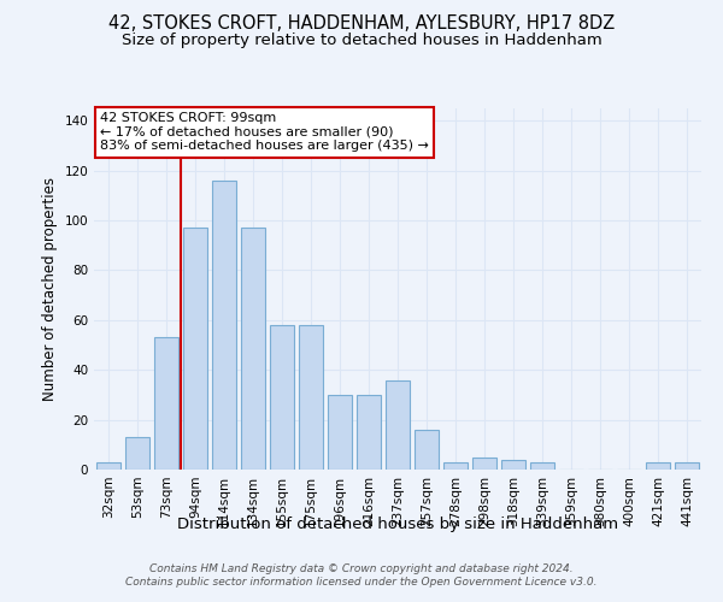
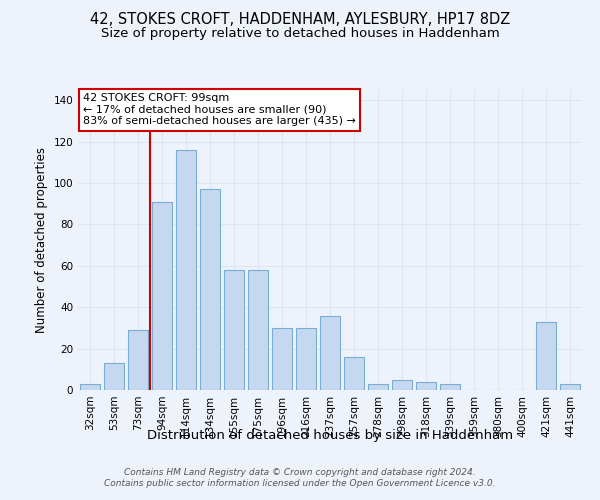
73sqm: 53 -> 29
94sqm: 97 -> 91
421sqm: 3 -> 33
